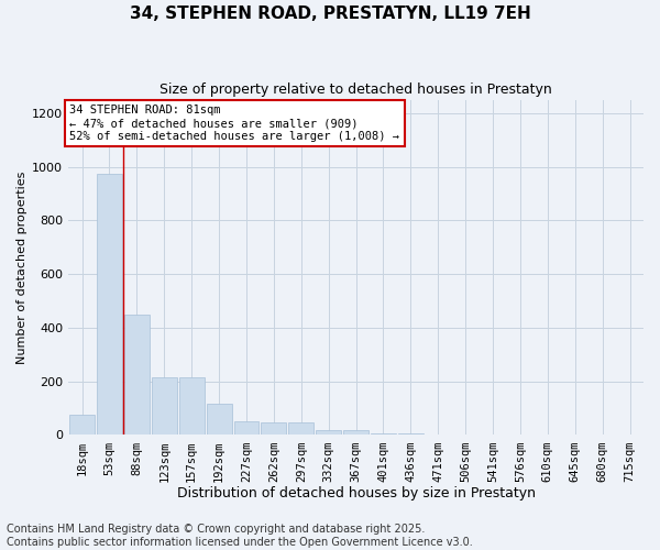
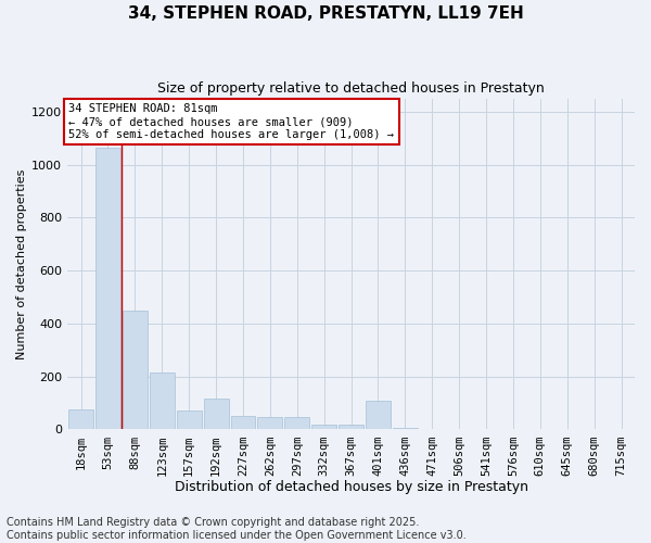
53sqm: 975 -> 1065
157sqm: 215 -> 70
401sqm: 8 -> 110
